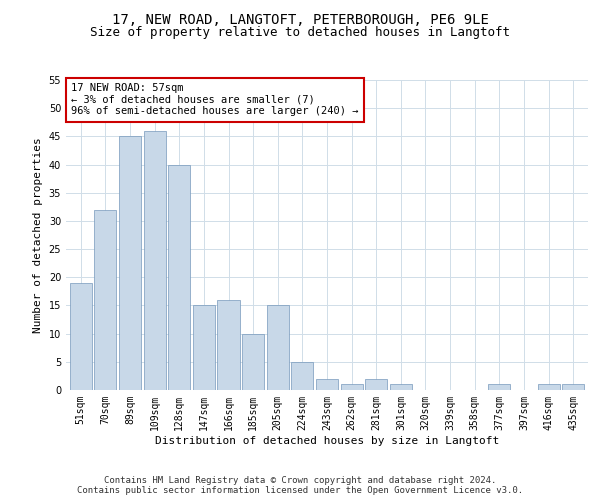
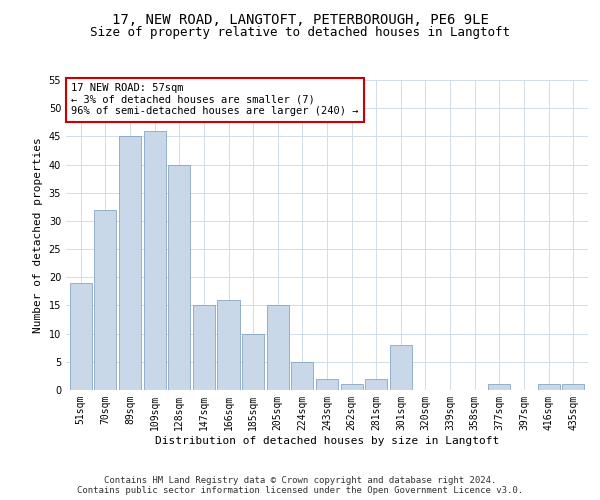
301sqm: 1 -> 8
